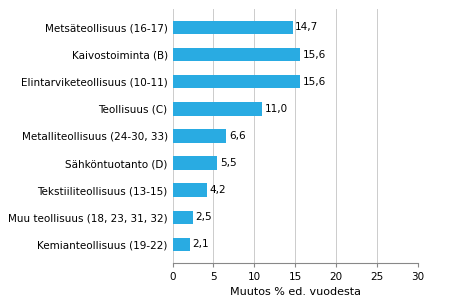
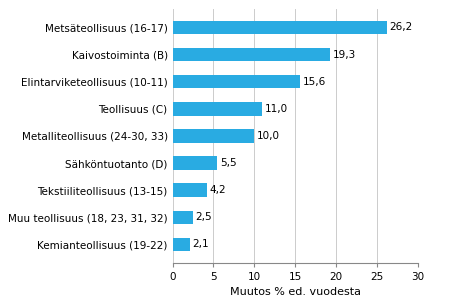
Metsäteollisuus (16-17): 14,7 -> 26,2
Kaivostoiminta (B): 15,6 -> 19,3
Metalliteollisuus (24-30, 33): 6,6 -> 10,0
